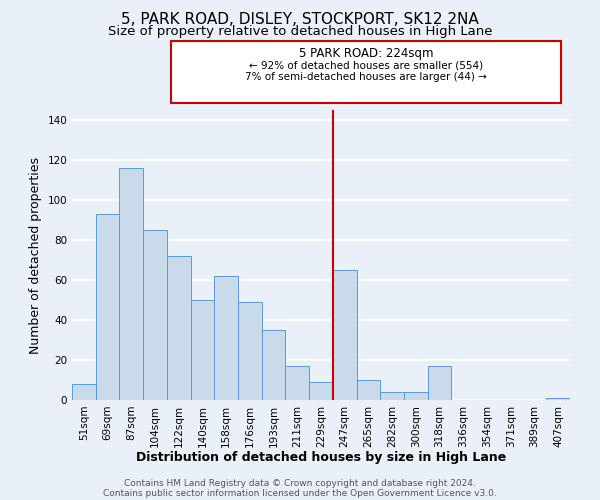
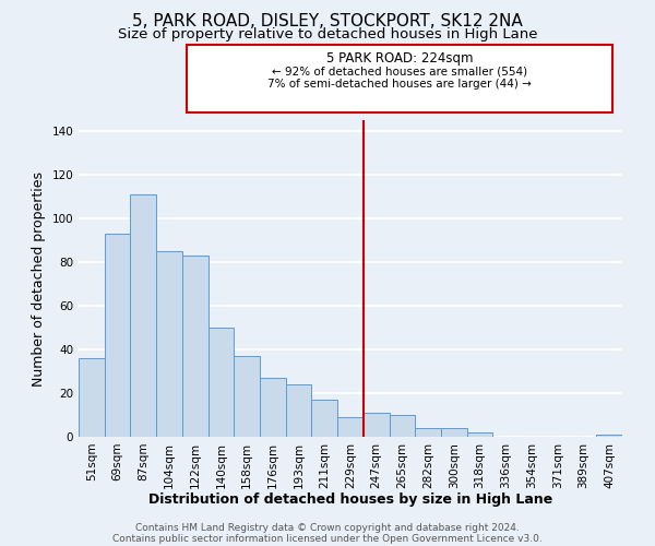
51sqm: 8 -> 36
87sqm: 116 -> 111
122sqm: 72 -> 83
158sqm: 62 -> 37
176sqm: 49 -> 27
193sqm: 35 -> 24
247sqm: 65 -> 11
318sqm: 17 -> 2
